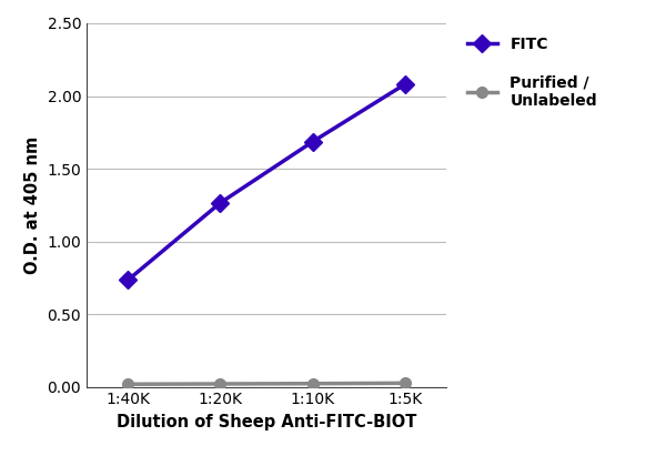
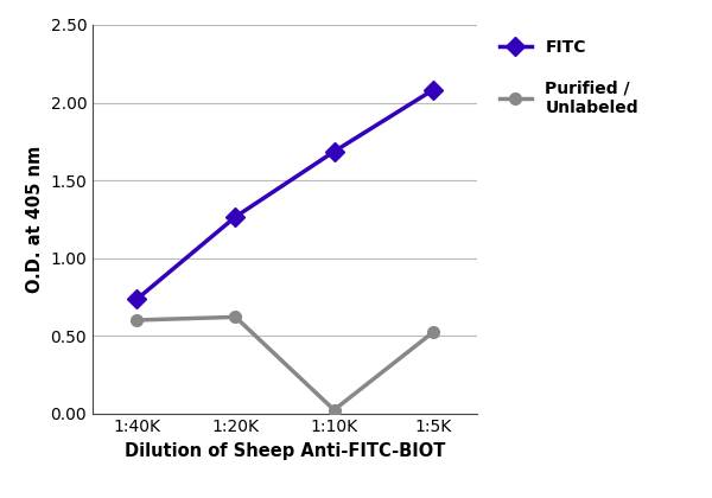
Purified / Unlabeled/1:40K: 0.02 -> 0.60
Purified / Unlabeled/1:20K: 0.02 -> 0.62
Purified / Unlabeled/1:5K: 0.03 -> 0.52
